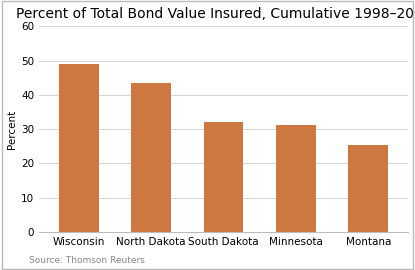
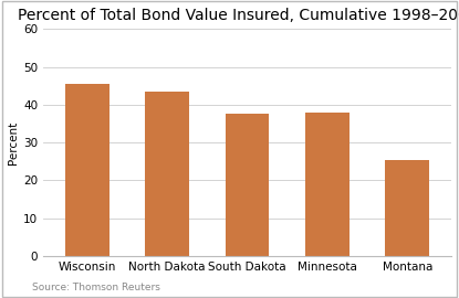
Wisconsin: 49.0 -> 45.5
South Dakota: 32.0 -> 37.5
Minnesota: 31.2 -> 38.0
